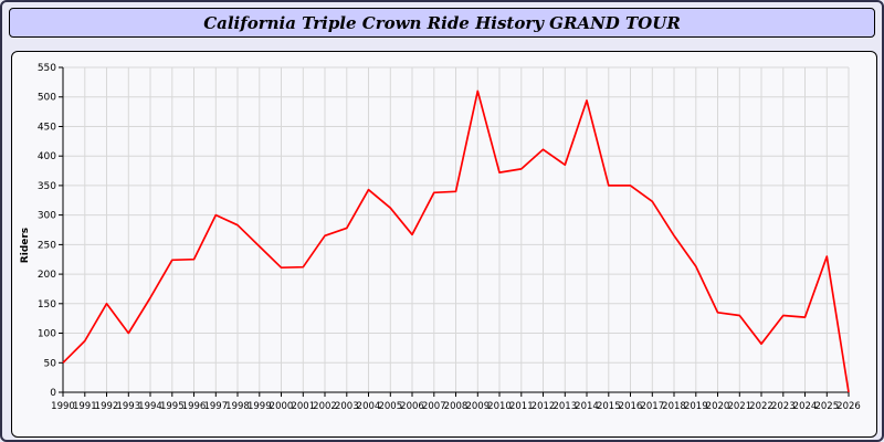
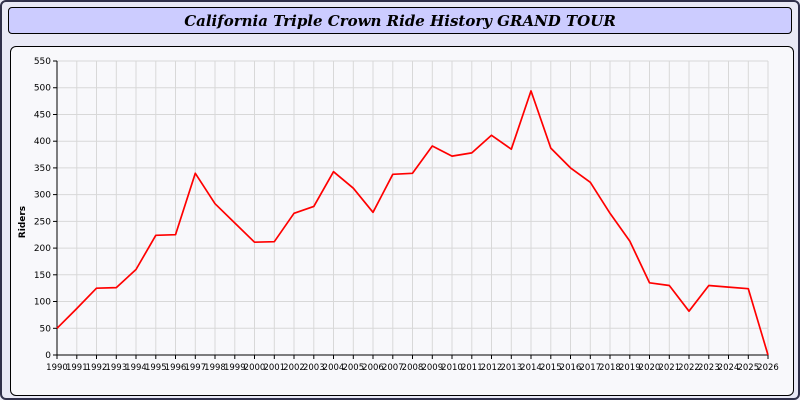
1992: 150 -> 120
1993: 100 -> 130
1997: 300 -> 340
2009: 510 -> 390
2015: 350 -> 390
2025: 230 -> 120
